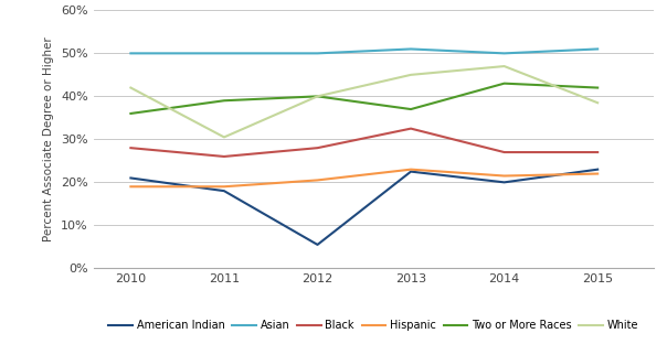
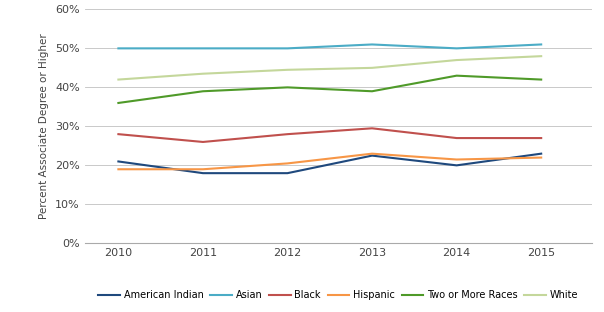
White/2011: 30.5% -> 43.5%
American Indian/2012: 5.5% -> 18.0%
White/2012: 40.0% -> 44.5%
Black/2013: 32.5% -> 29.5%
Two or More Races/2013: 37% -> 39%
White/2015: 38.5% -> 48.0%
